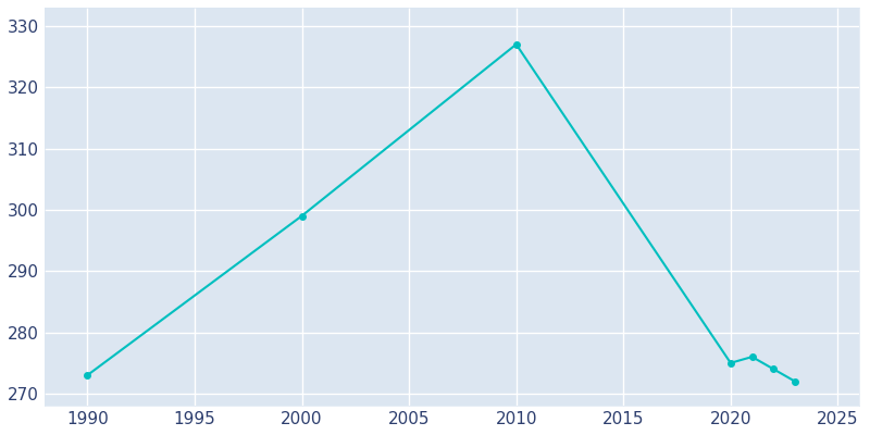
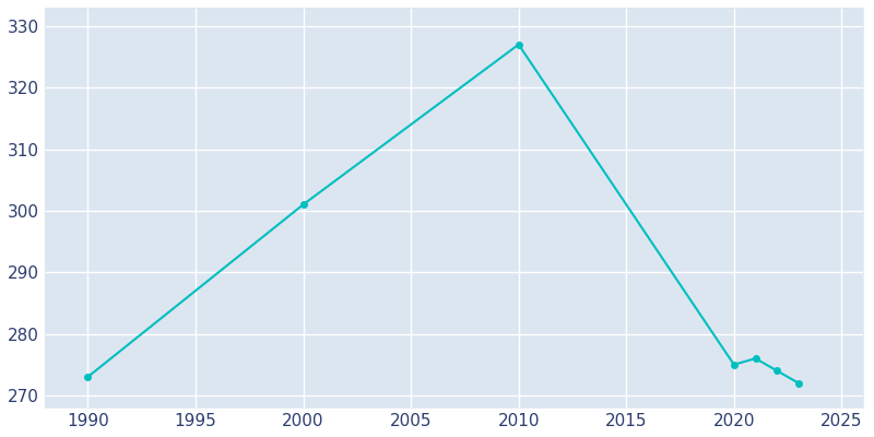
2000: 299 -> 301
